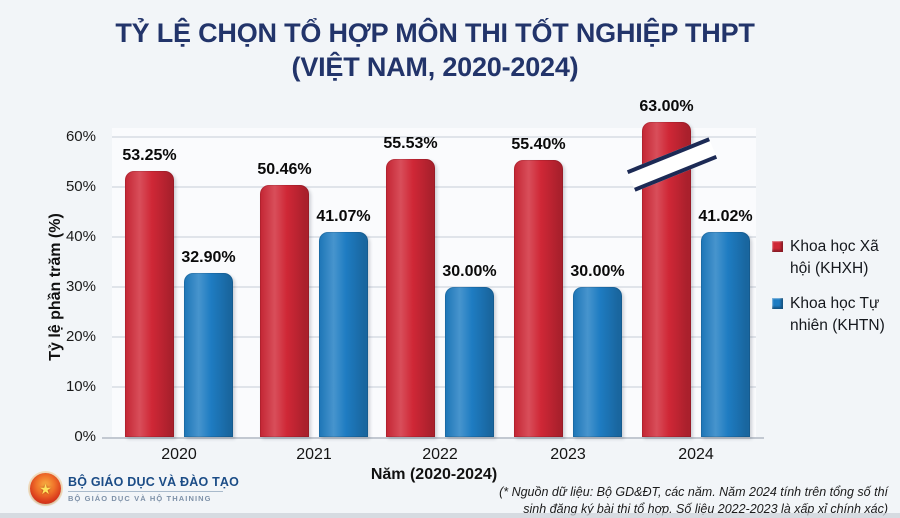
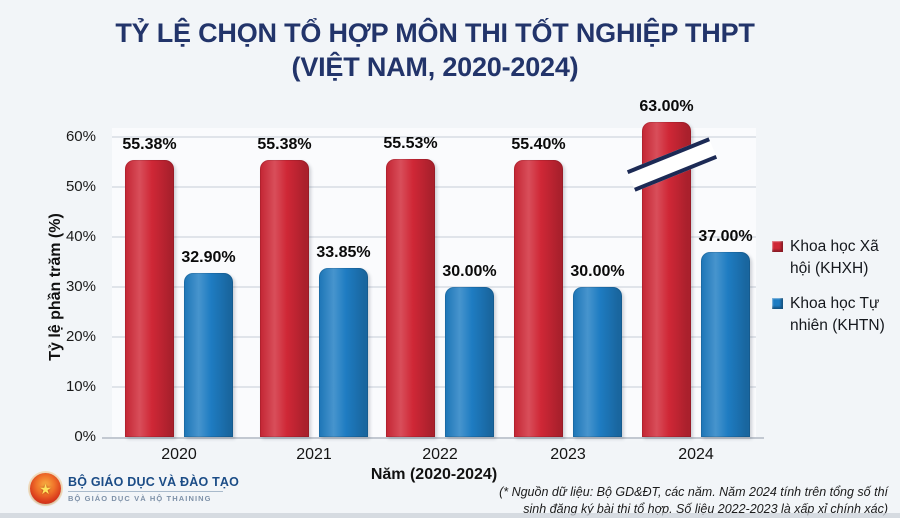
Khoa học Xã hội (KHXH)/2020: 53.25% -> 55.38%
Khoa học Xã hội (KHXH)/2021: 50.46% -> 55.38%
Khoa học Tự nhiên (KHTN)/2021: 41.07% -> 33.85%
Khoa học Tự nhiên (KHTN)/2024: 41.02% -> 37.00%
